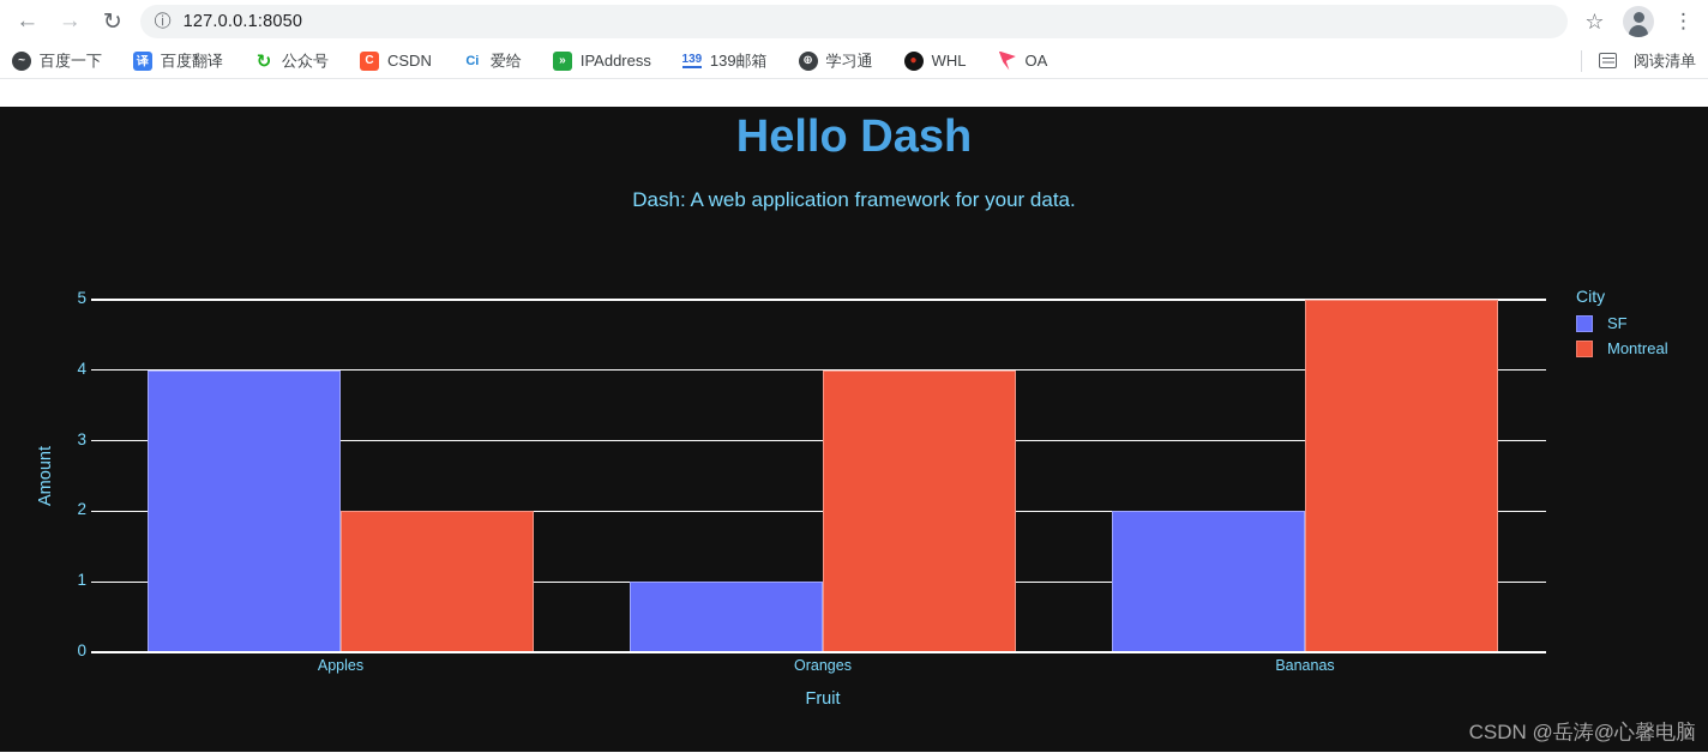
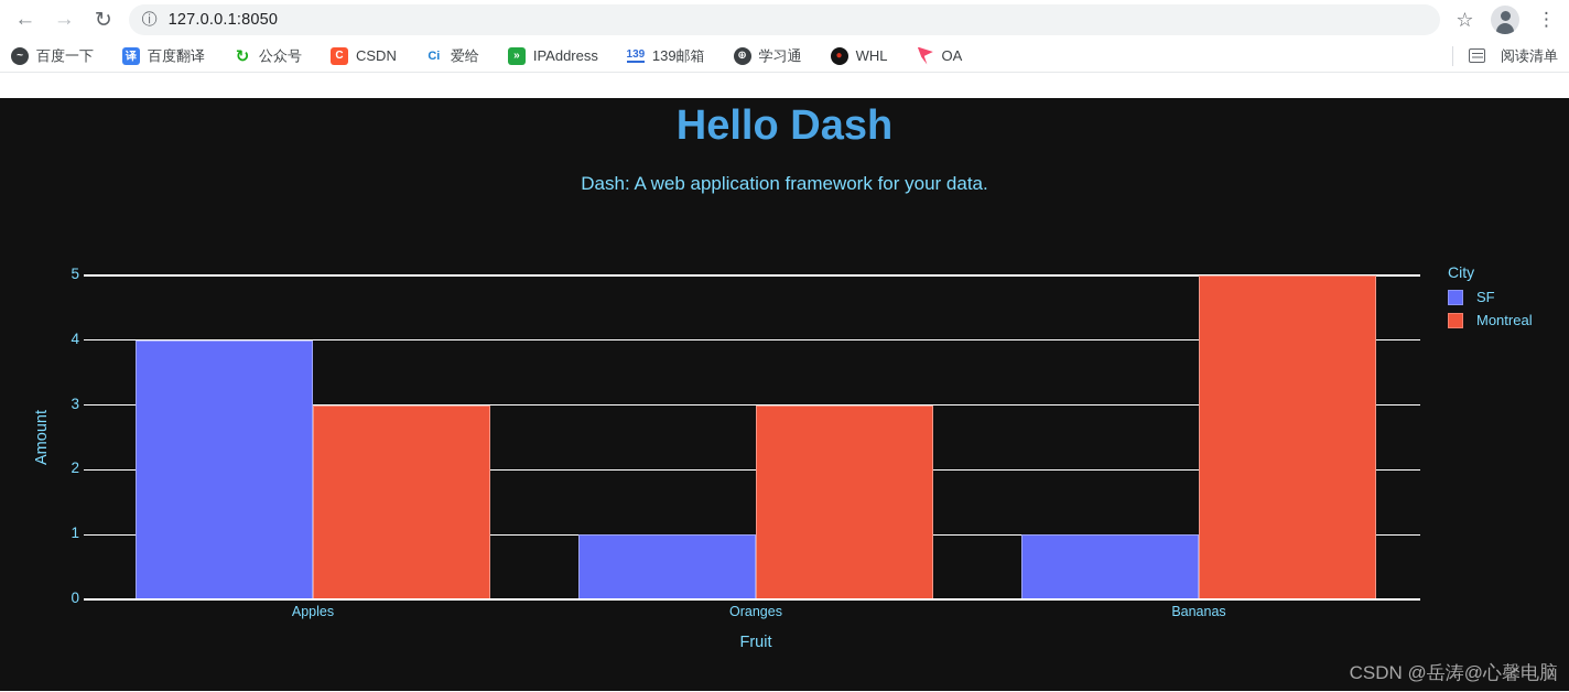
Montreal/Apples: 2 -> 3
Montreal/Oranges: 4 -> 3
SF/Bananas: 2 -> 1
